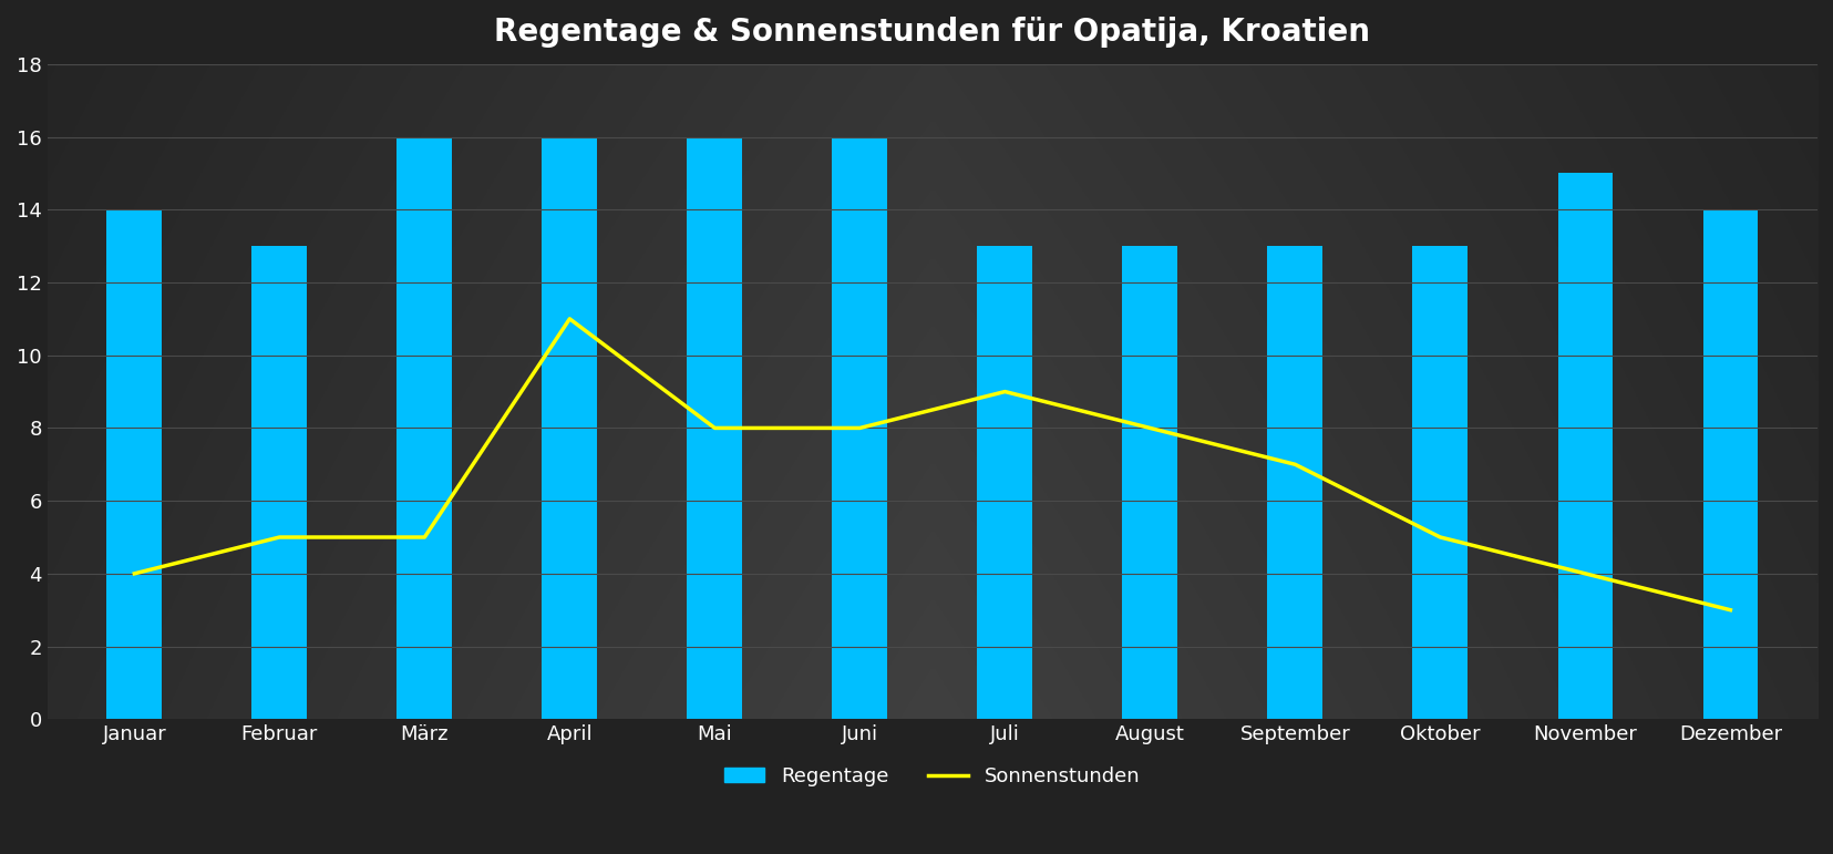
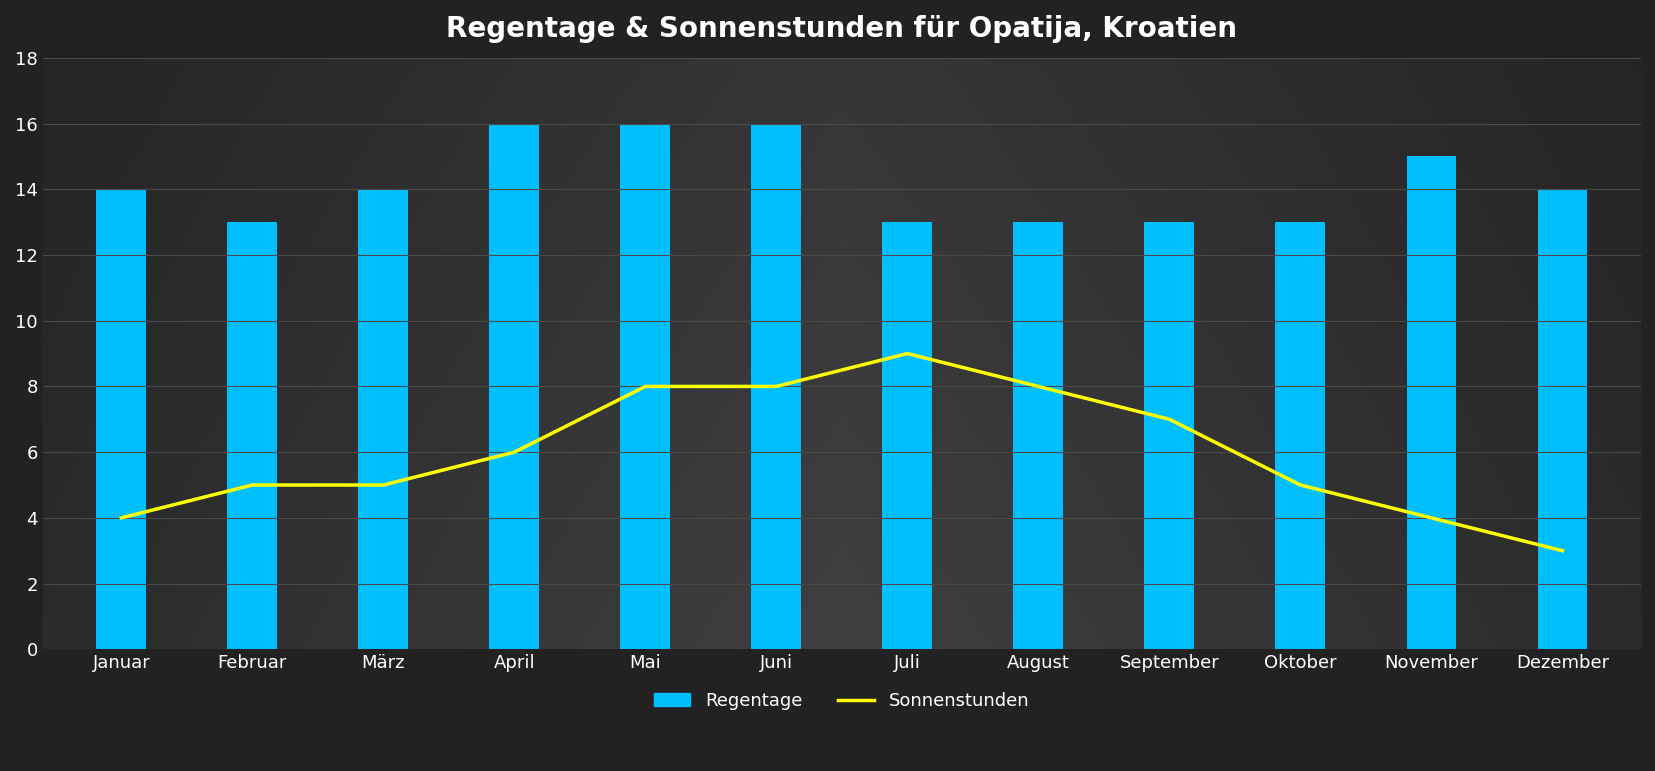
Regentage/März: 16 -> 14
Sonnenstunden/April: 11 -> 6
